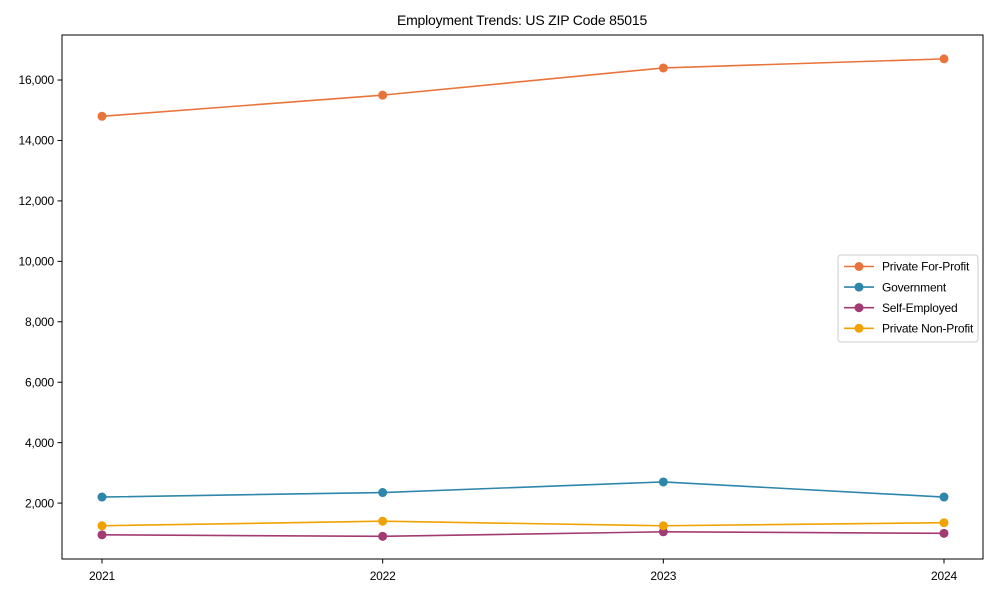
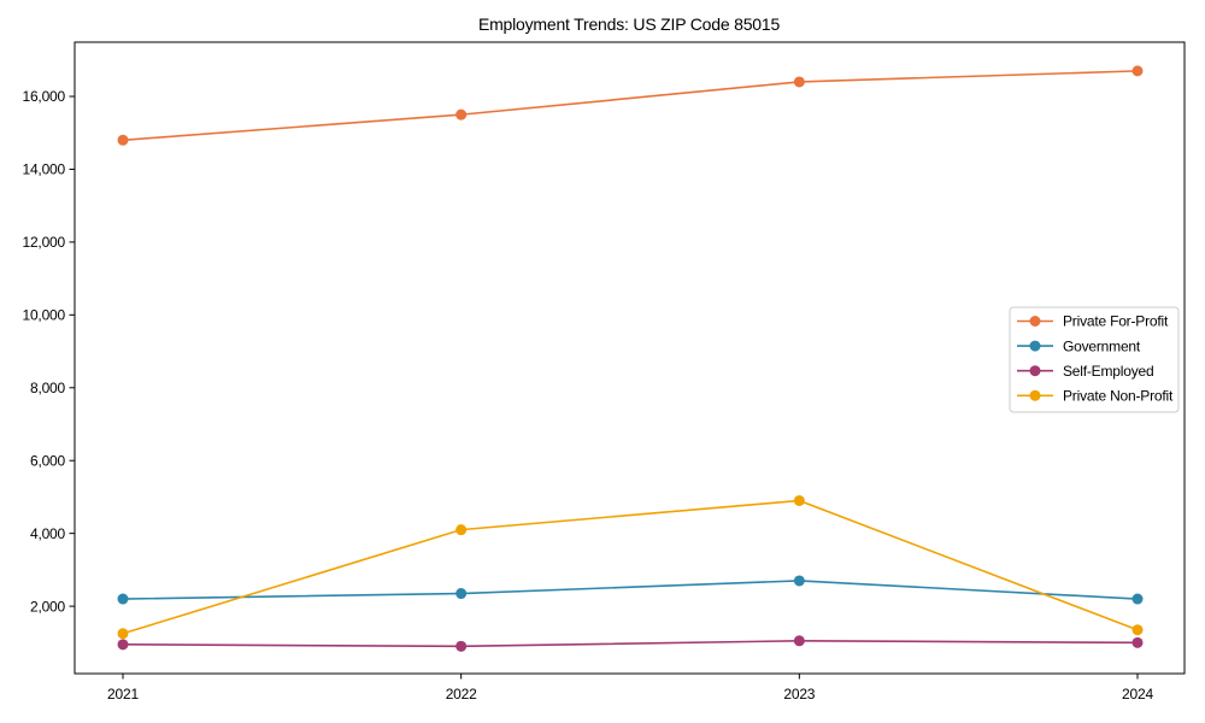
Private Non-Profit/2022: 1400 -> 4100
Private Non-Profit/2023: 1200 -> 4900
